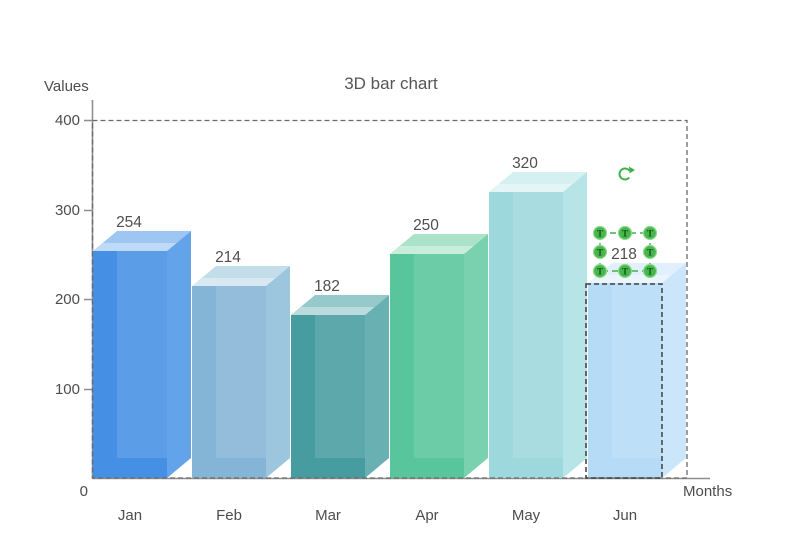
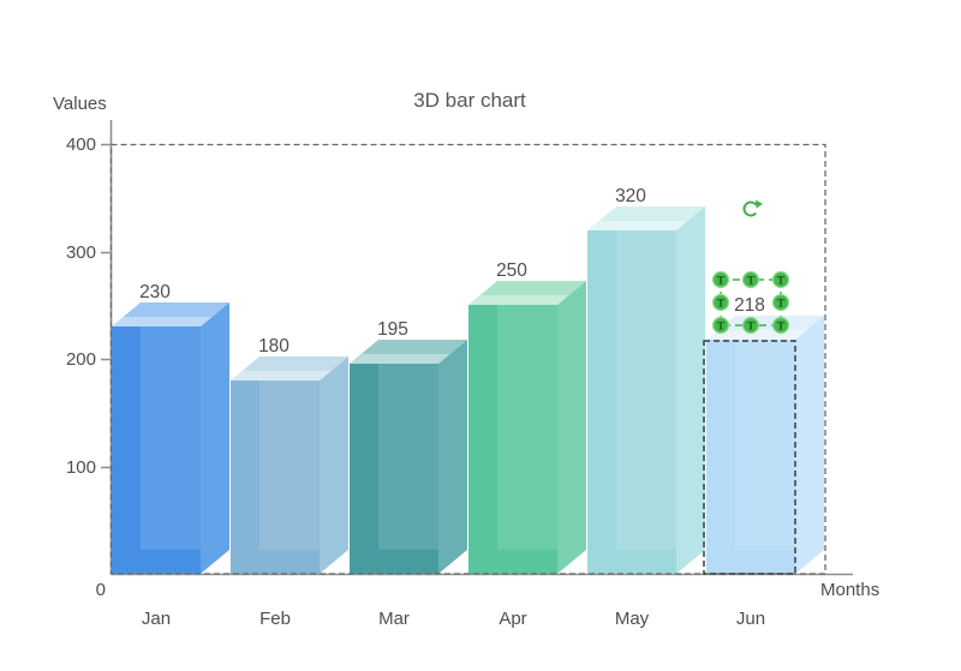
Jan: 254 -> 230
Feb: 214 -> 180
Mar: 182 -> 195
